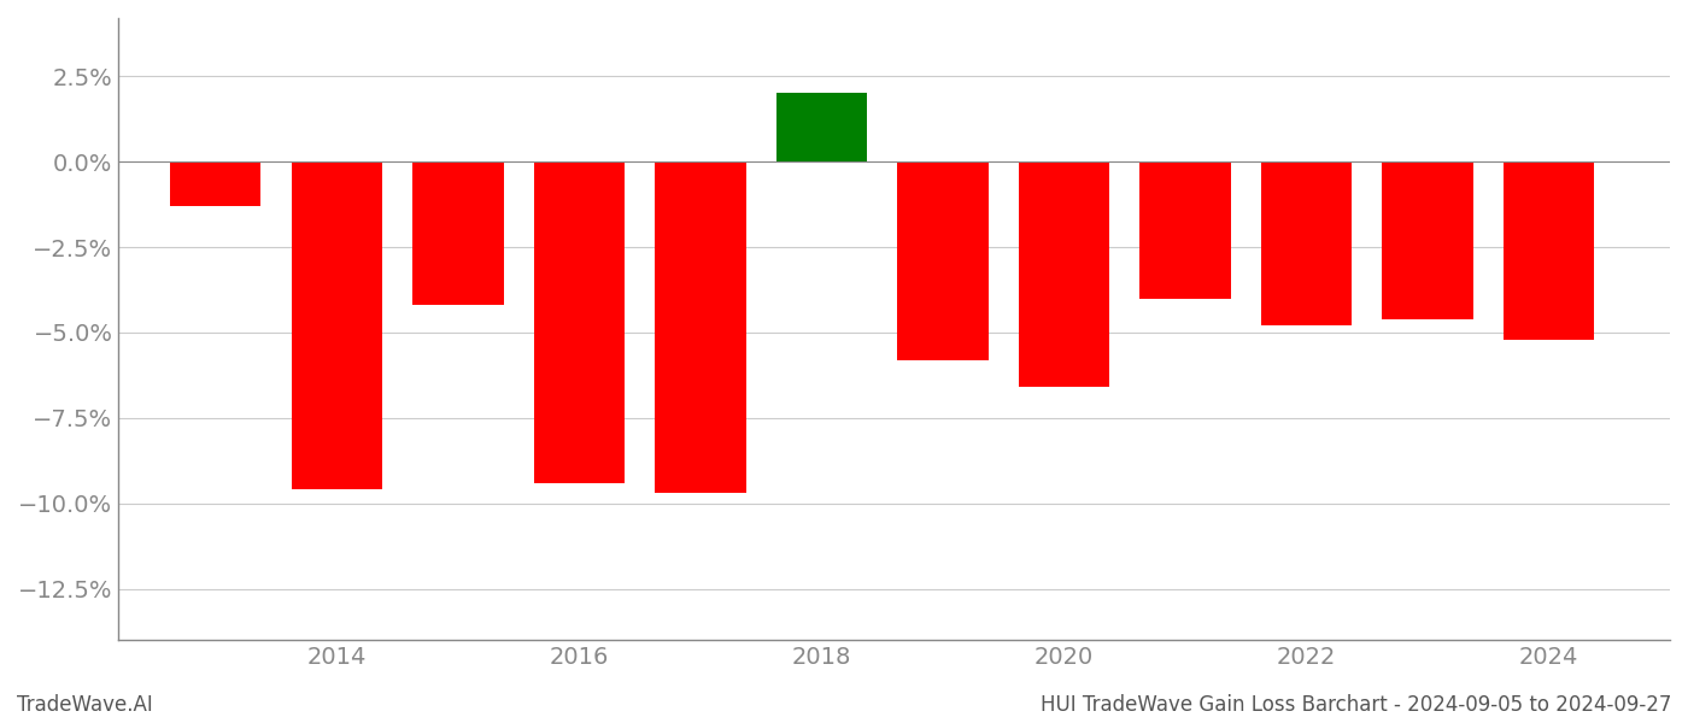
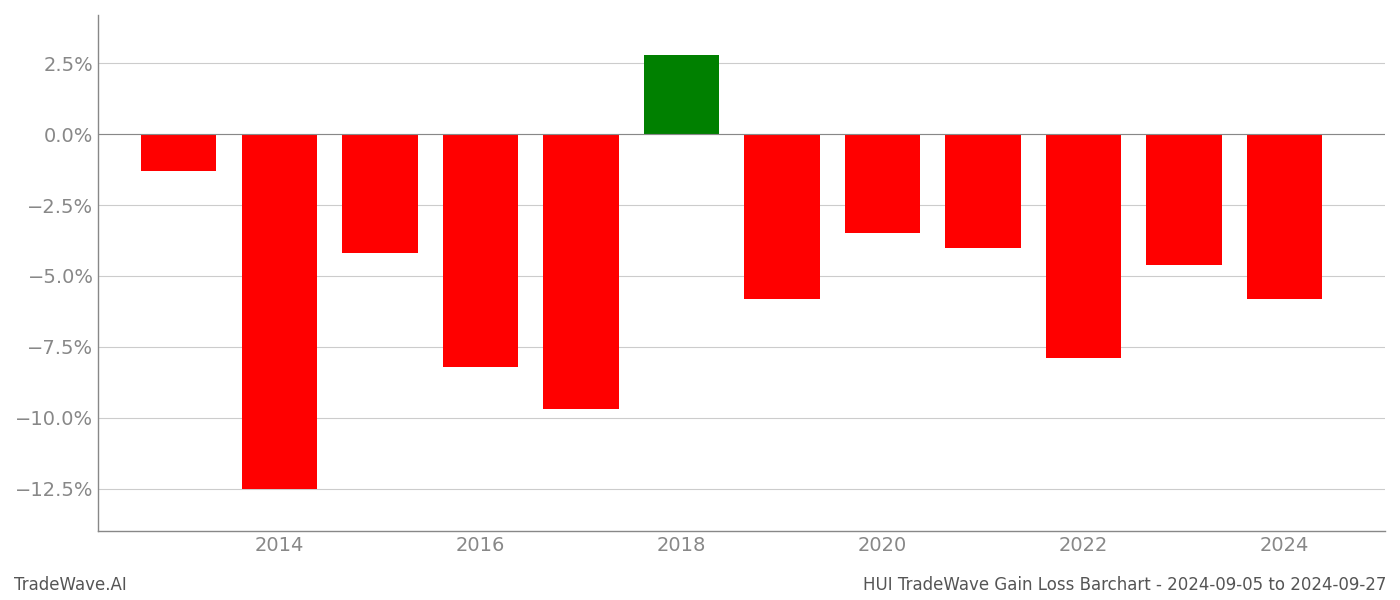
2014: -9.6% -> -12.5%
2016: -9.4% -> -8.2%
2018: 2.0% -> 2.8%
2020: -6.6% -> -3.5%
2022: -4.8% -> -7.9%
2024: -5.2% -> -5.8%
